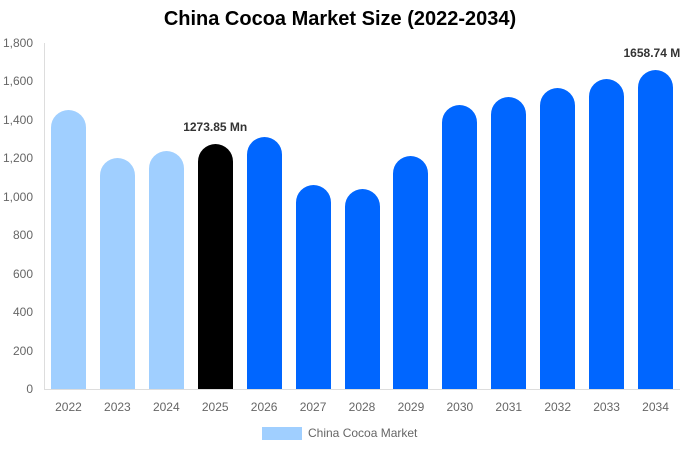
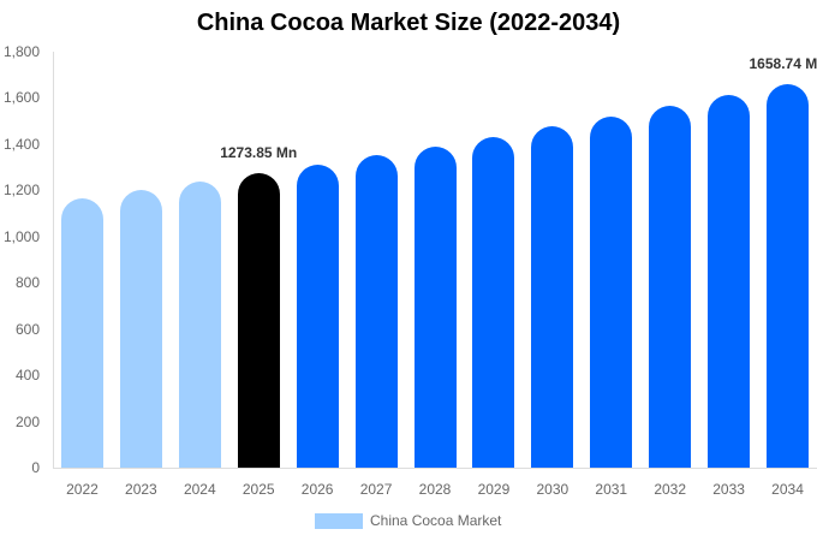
2022: 1450 -> 1170
2027: 1060 -> 1350
2028: 1040 -> 1390
2029: 1210 -> 1430
